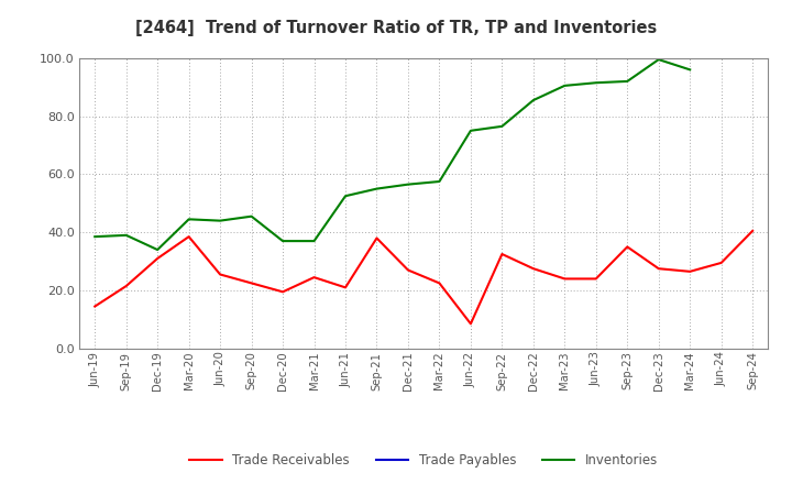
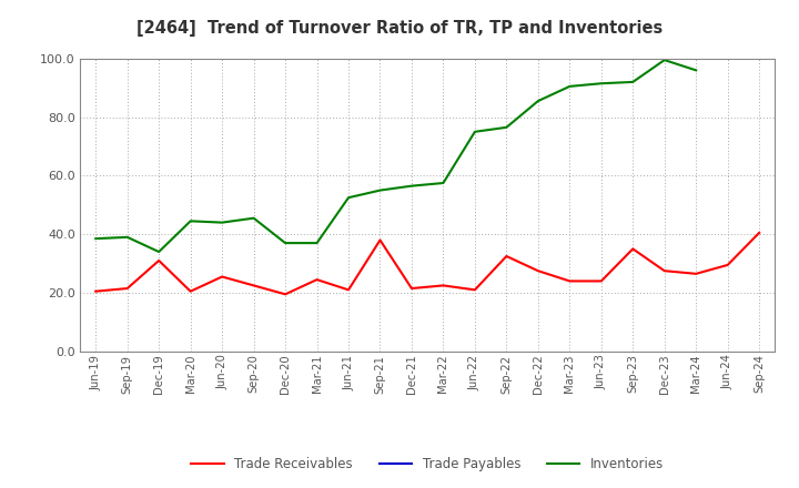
Trade Receivables/Jun-19: 14.5 -> 20.5
Trade Receivables/Mar-20: 38.5 -> 20.5
Trade Receivables/Dec-21: 27.0 -> 21.5
Trade Receivables/Jun-22: 8.5 -> 21.0
